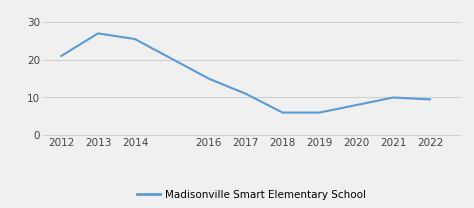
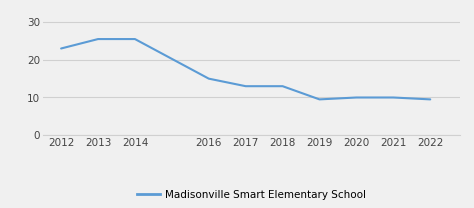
2012: 21.0 -> 23.0
2013: 27.0 -> 25.5
2017: 11.0 -> 13.0
2018: 6.0 -> 13.0
2019: 6.0 -> 9.5
2020: 8.0 -> 10.0
